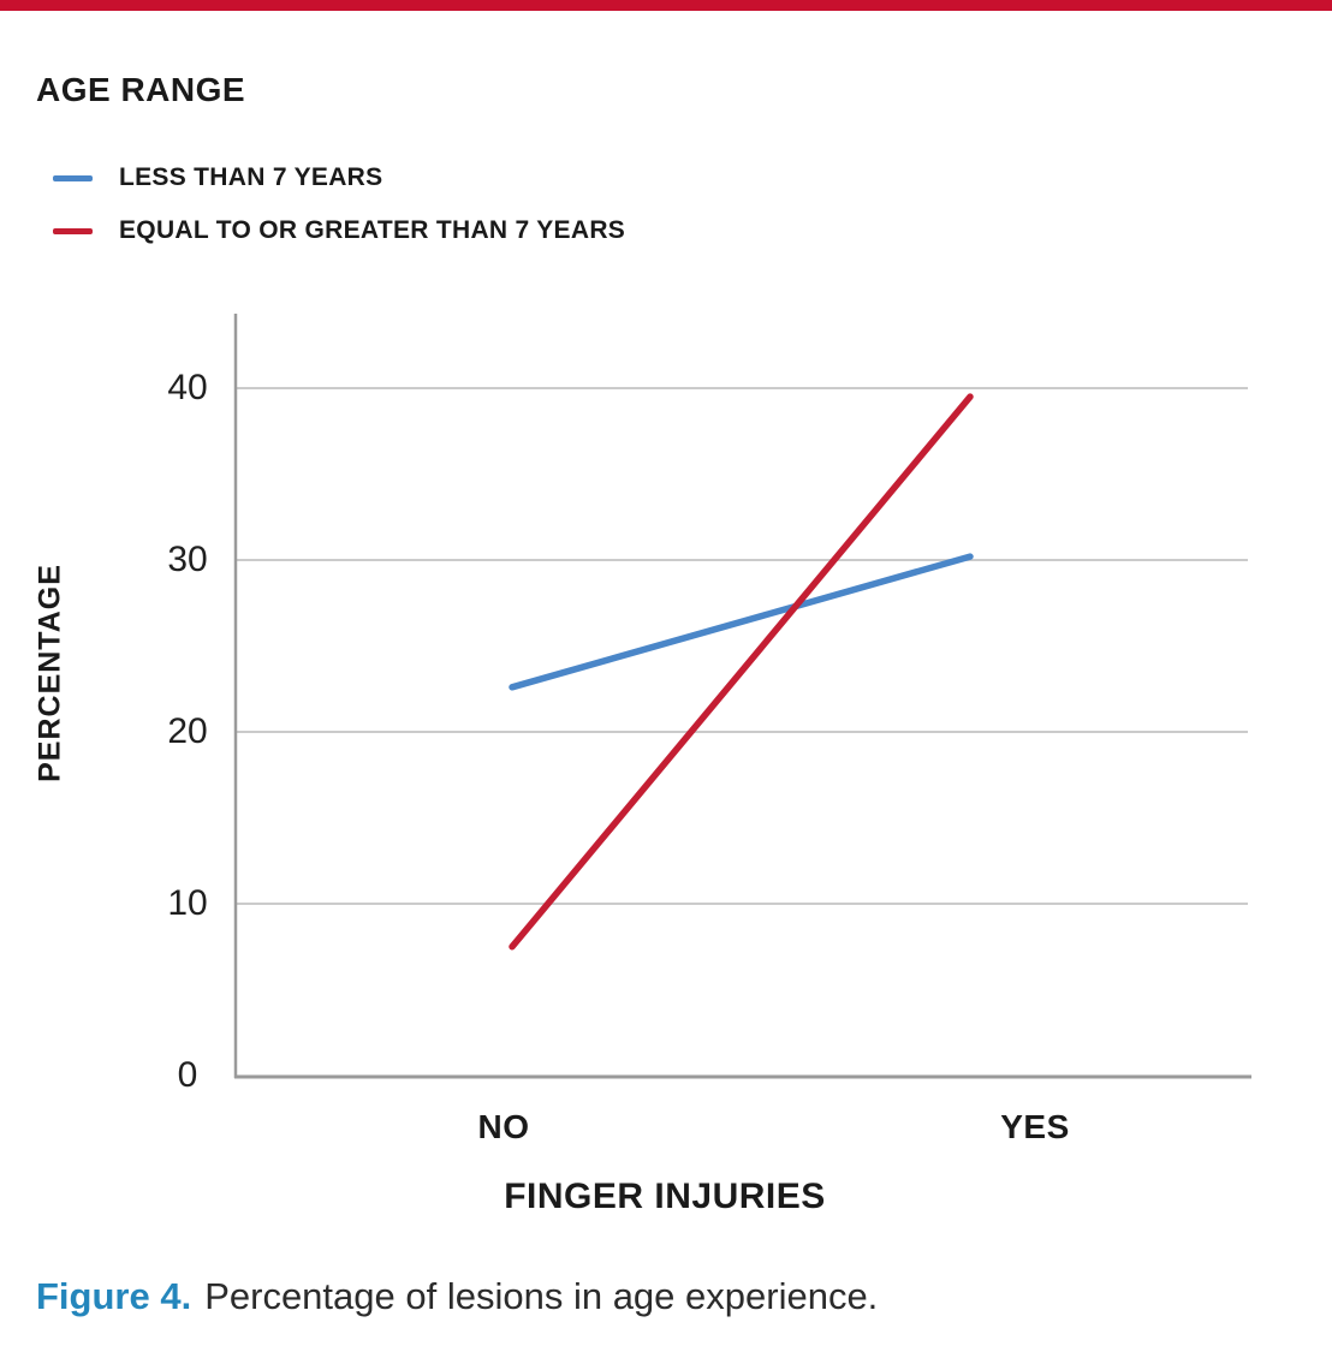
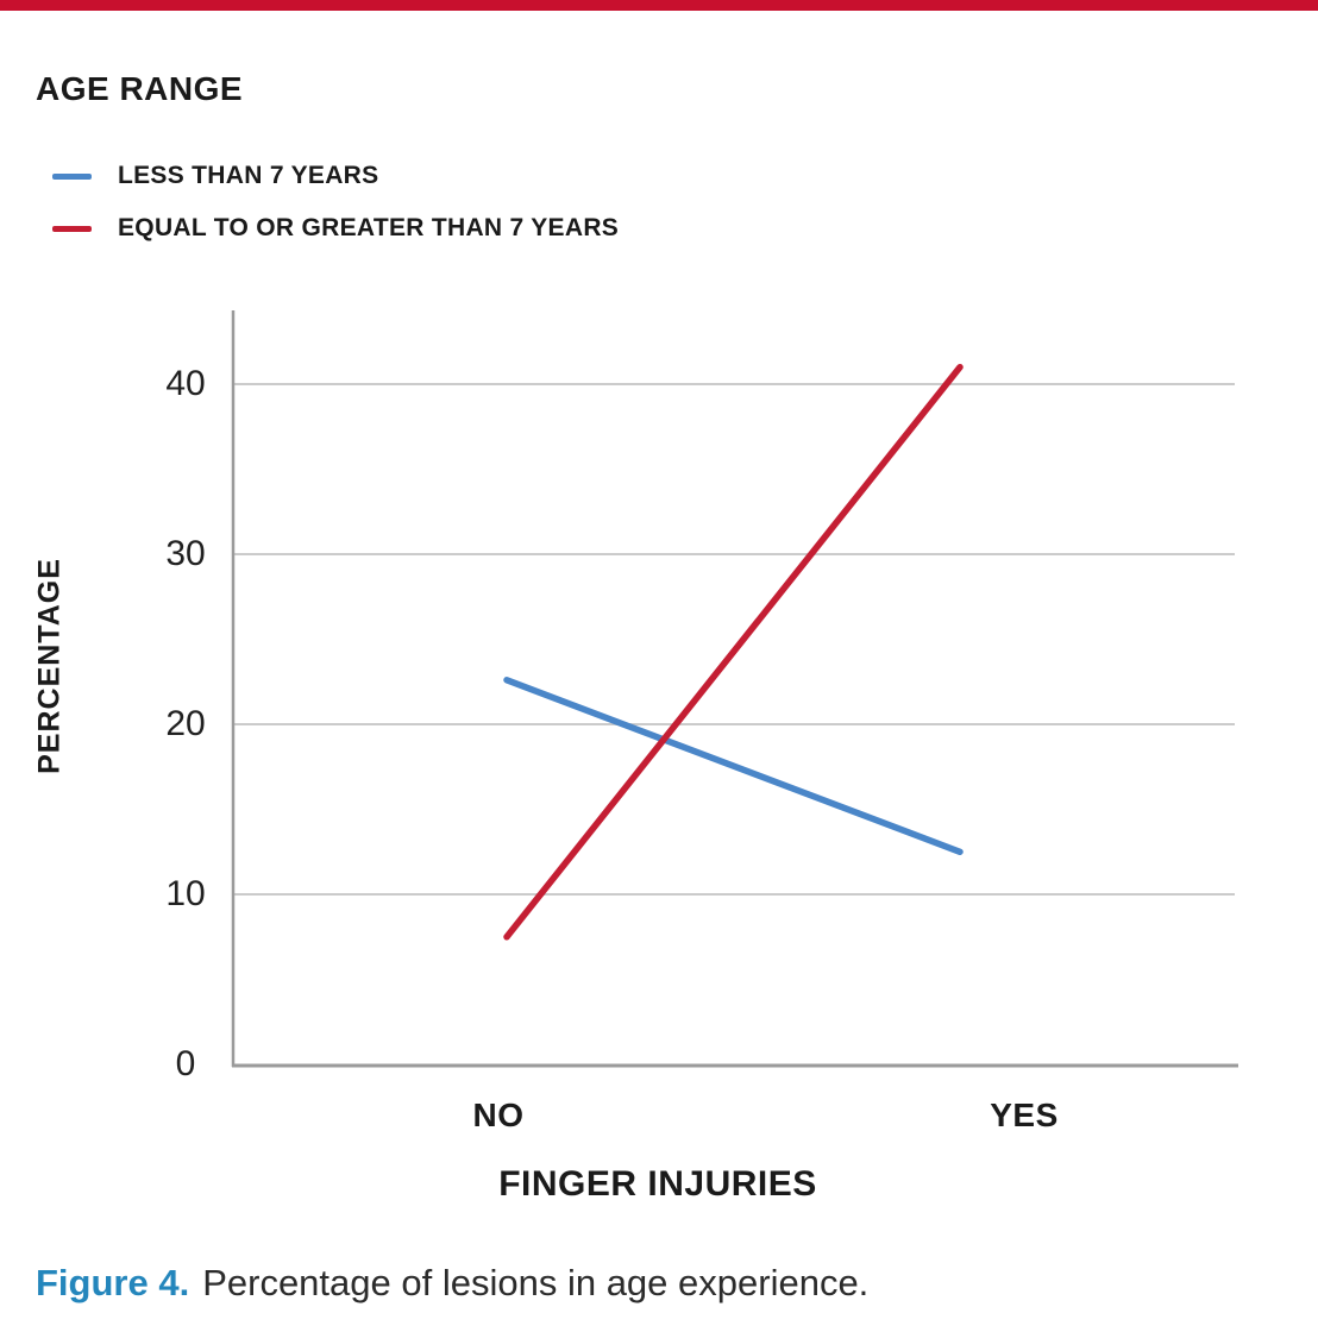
LESS THAN 7 YEARS/YES: 30.2 -> 12.5
EQUAL TO OR GREATER THAN 7 YEARS/YES: 39.5 -> 41.0
